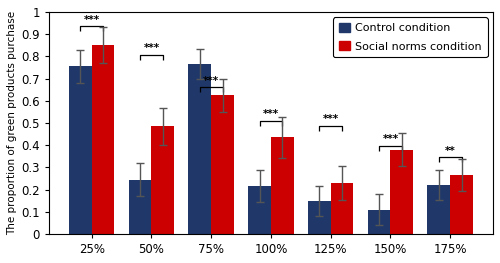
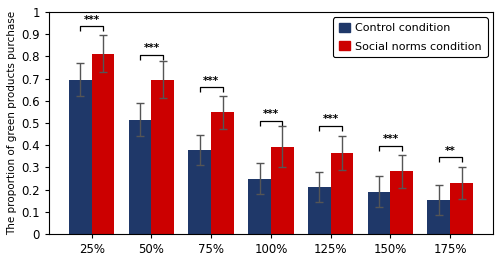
Control condition/25%: 0.755 -> 0.695
Social norms condition/25%: 0.850 -> 0.812
Control condition/50%: 0.245 -> 0.515
Social norms condition/50%: 0.485 -> 0.695
Control condition/75%: 0.765 -> 0.378
Social norms condition/75%: 0.625 -> 0.548
Control condition/100%: 0.215 -> 0.250
Social norms condition/100%: 0.435 -> 0.393
Control condition/125%: 0.150 -> 0.212
Social norms condition/125%: 0.230 -> 0.365
Control condition/150%: 0.110 -> 0.190
Social norms condition/150%: 0.380 -> 0.282
Control condition/175%: 0.220 -> 0.152
Social norms condition/175%: 0.265 -> 0.230
